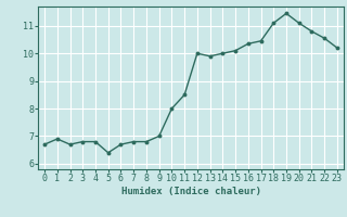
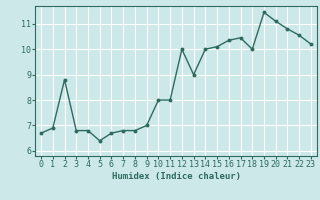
2: 6.70 -> 8.80
11: 8.50 -> 8.00
13: 9.90 -> 9.00
18: 11.10 -> 10.00
